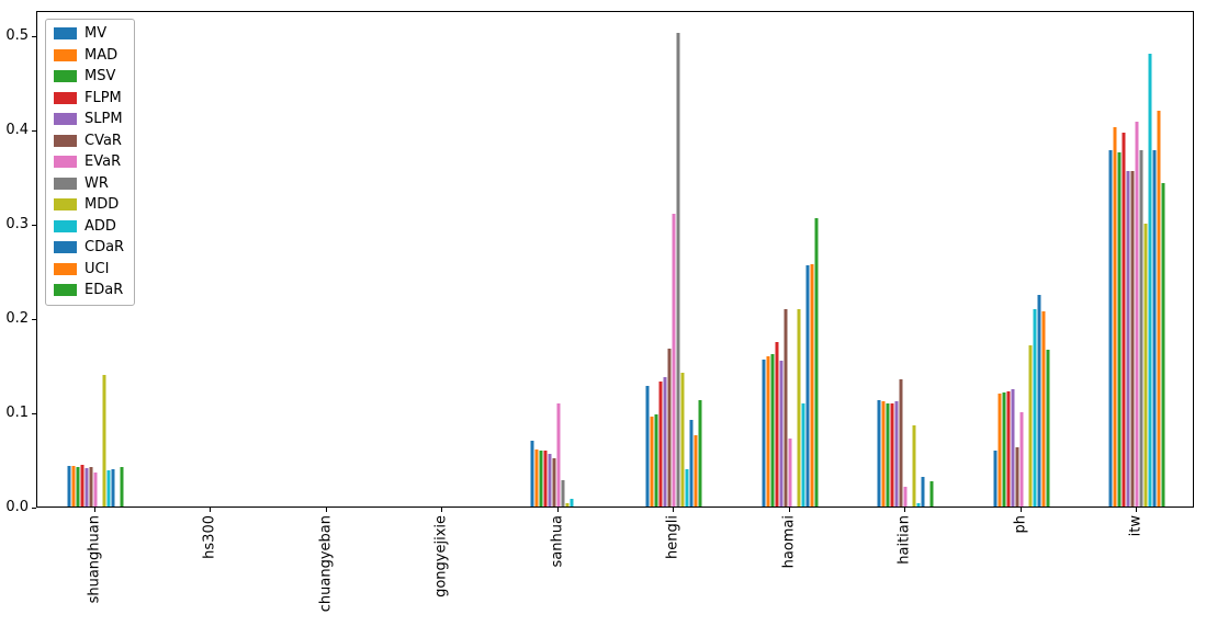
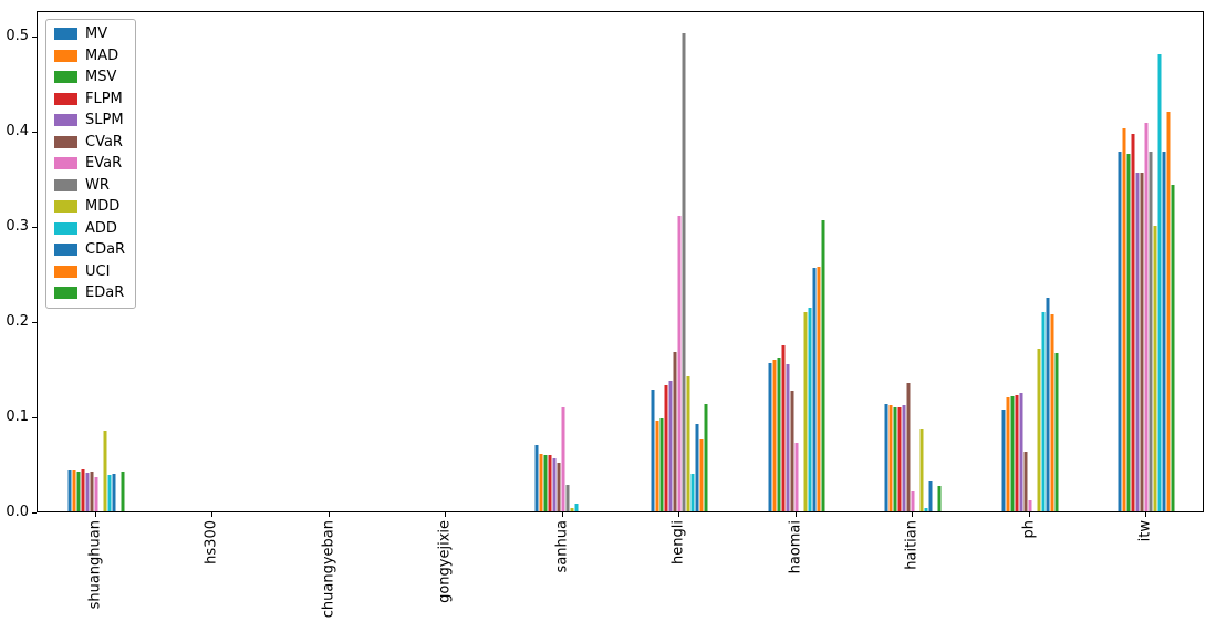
MDD/shuanghuan: 0.14 -> 0.09
CVaR/haomai: 0.21 -> 0.13
ADD/haomai: 0.11 -> 0.21
MV/ph: 0.06 -> 0.11
EVaR/ph: 0.10 -> 0.01
